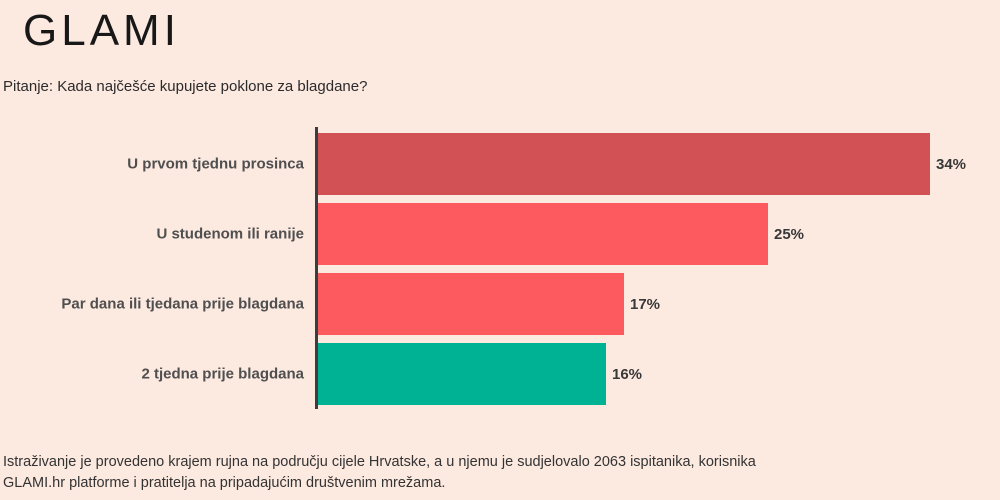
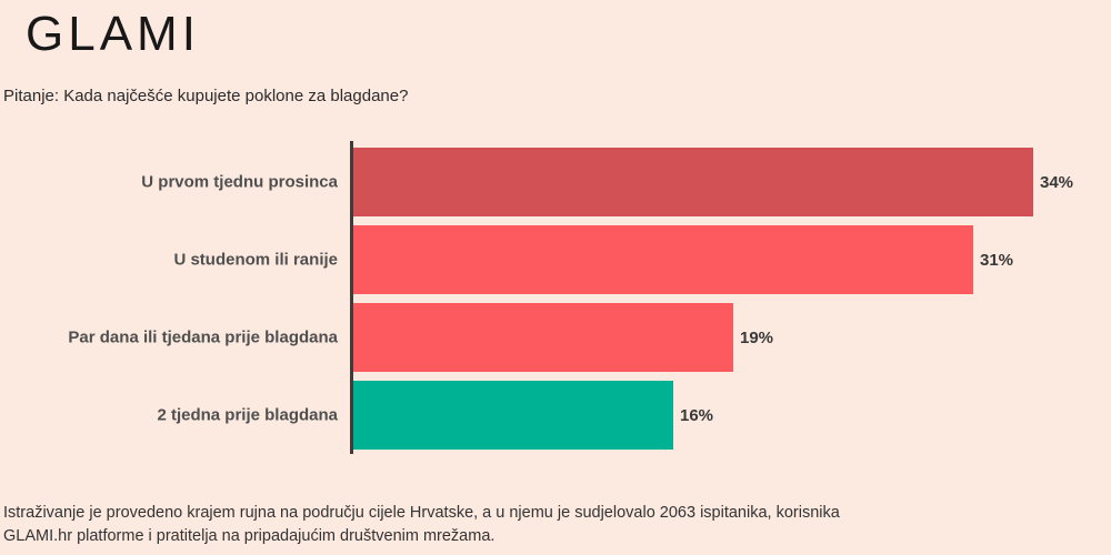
U studenom ili ranije: 25% -> 31%
Par dana ili tjedana prije blagdana: 17% -> 19%
